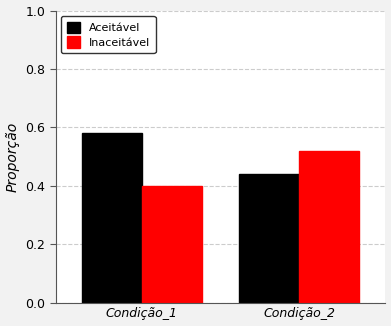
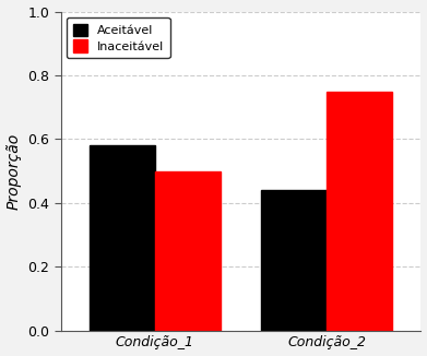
Inaceitável/Condição_1: 0.40 -> 0.50
Inaceitável/Condição_2: 0.52 -> 0.75
